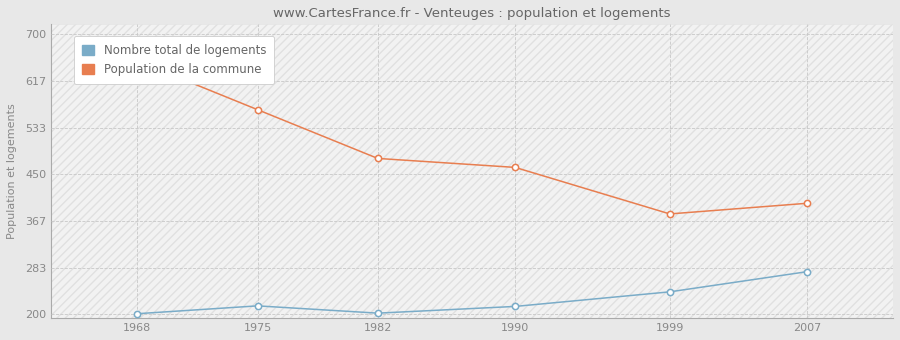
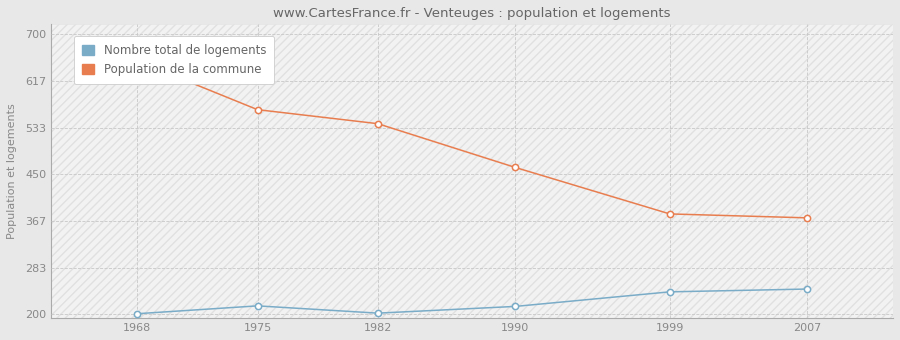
Population de la commune/1982: 478 -> 540
Nombre total de logements/2007: 276 -> 245
Population de la commune/2007: 398 -> 372
